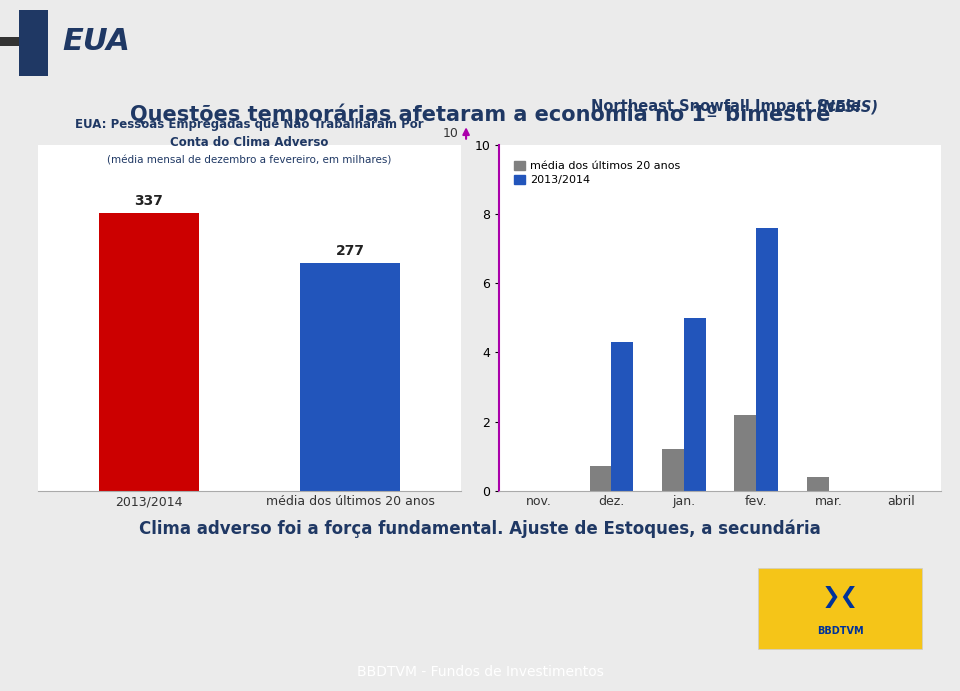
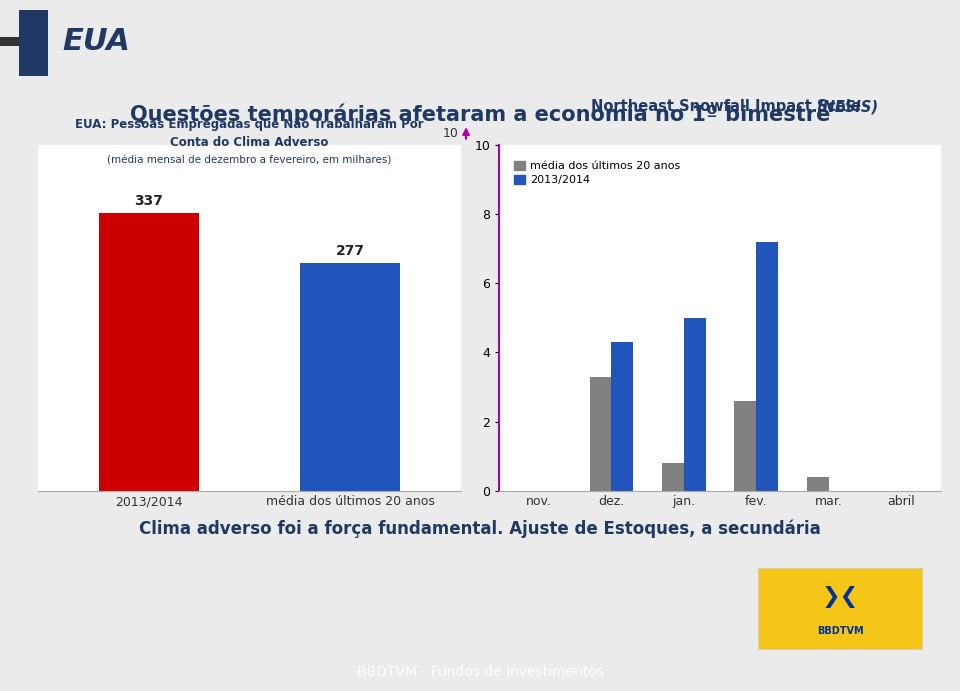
média dos últimos 20 anos/dez.: 0.7 -> 3.3
média dos últimos 20 anos/jan.: 1.2 -> 0.8
média dos últimos 20 anos/fev.: 2.2 -> 2.6
2013/2014/fev.: 7.6 -> 7.2
